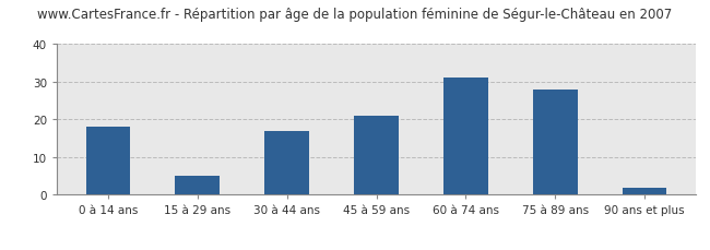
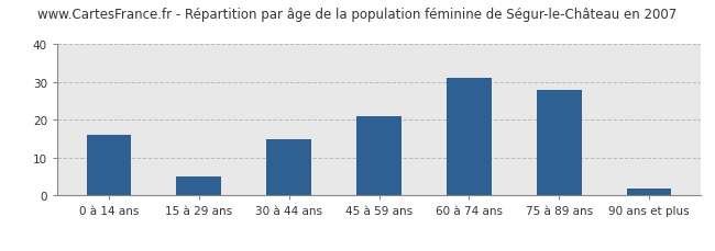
0 à 14 ans: 18 -> 16
30 à 44 ans: 17 -> 15
